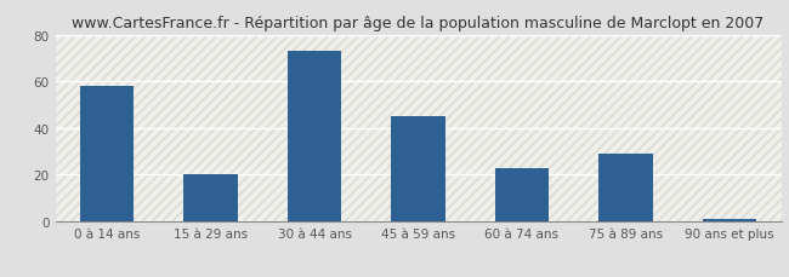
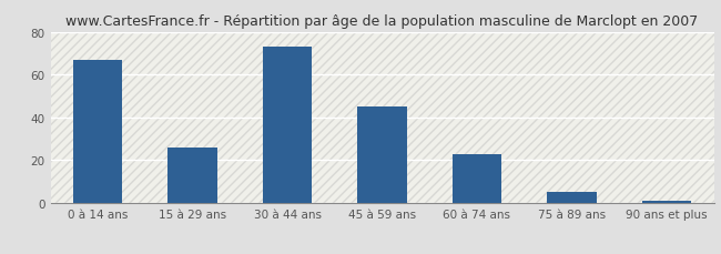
0 à 14 ans: 58 -> 67
15 à 29 ans: 20 -> 26
75 à 89 ans: 29 -> 5
